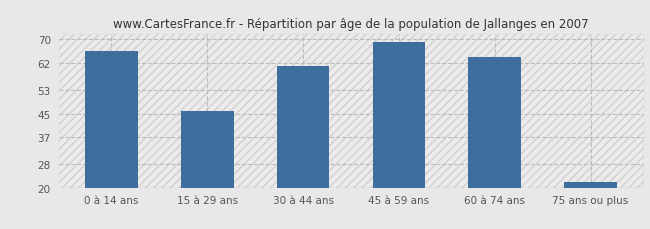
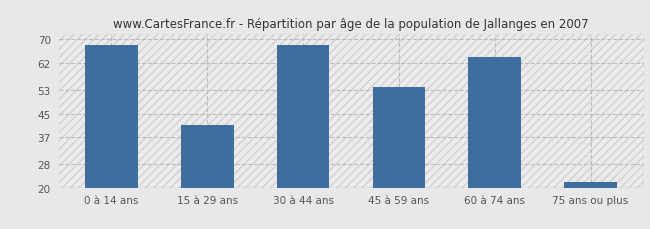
0 à 14 ans: 66 -> 68
15 à 29 ans: 46 -> 41
30 à 44 ans: 61 -> 68
45 à 59 ans: 69 -> 54
